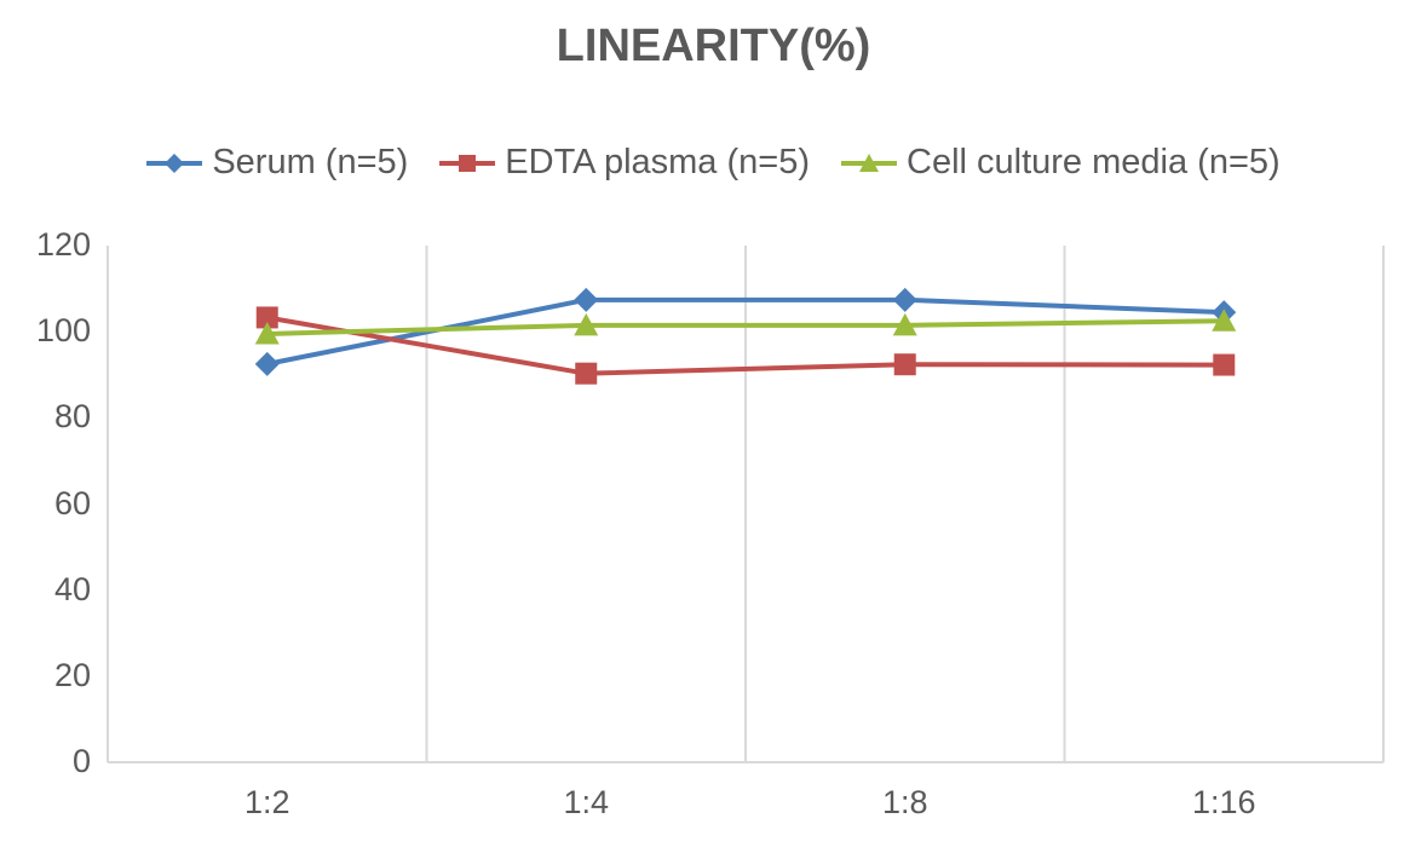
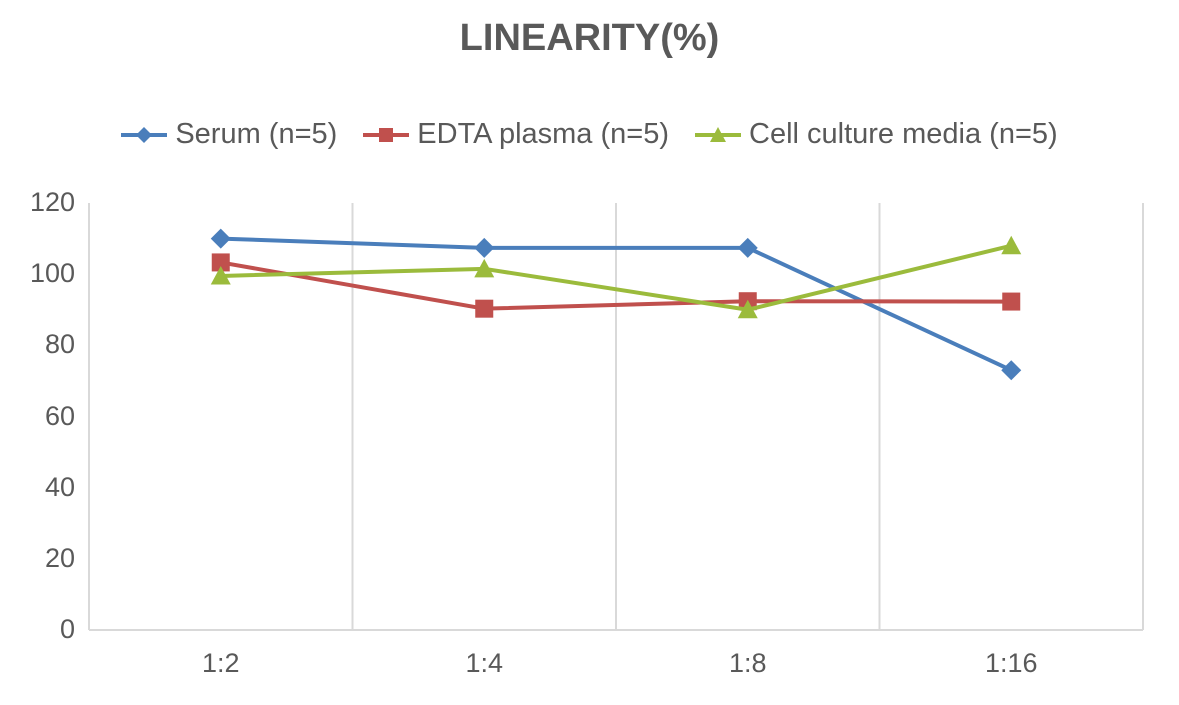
Serum (n=5)/1:2: 92 -> 110
Cell culture media (n=5)/1:8: 102 -> 90
Serum (n=5)/1:16: 104 -> 73
Cell culture media (n=5)/1:16: 102 -> 108
